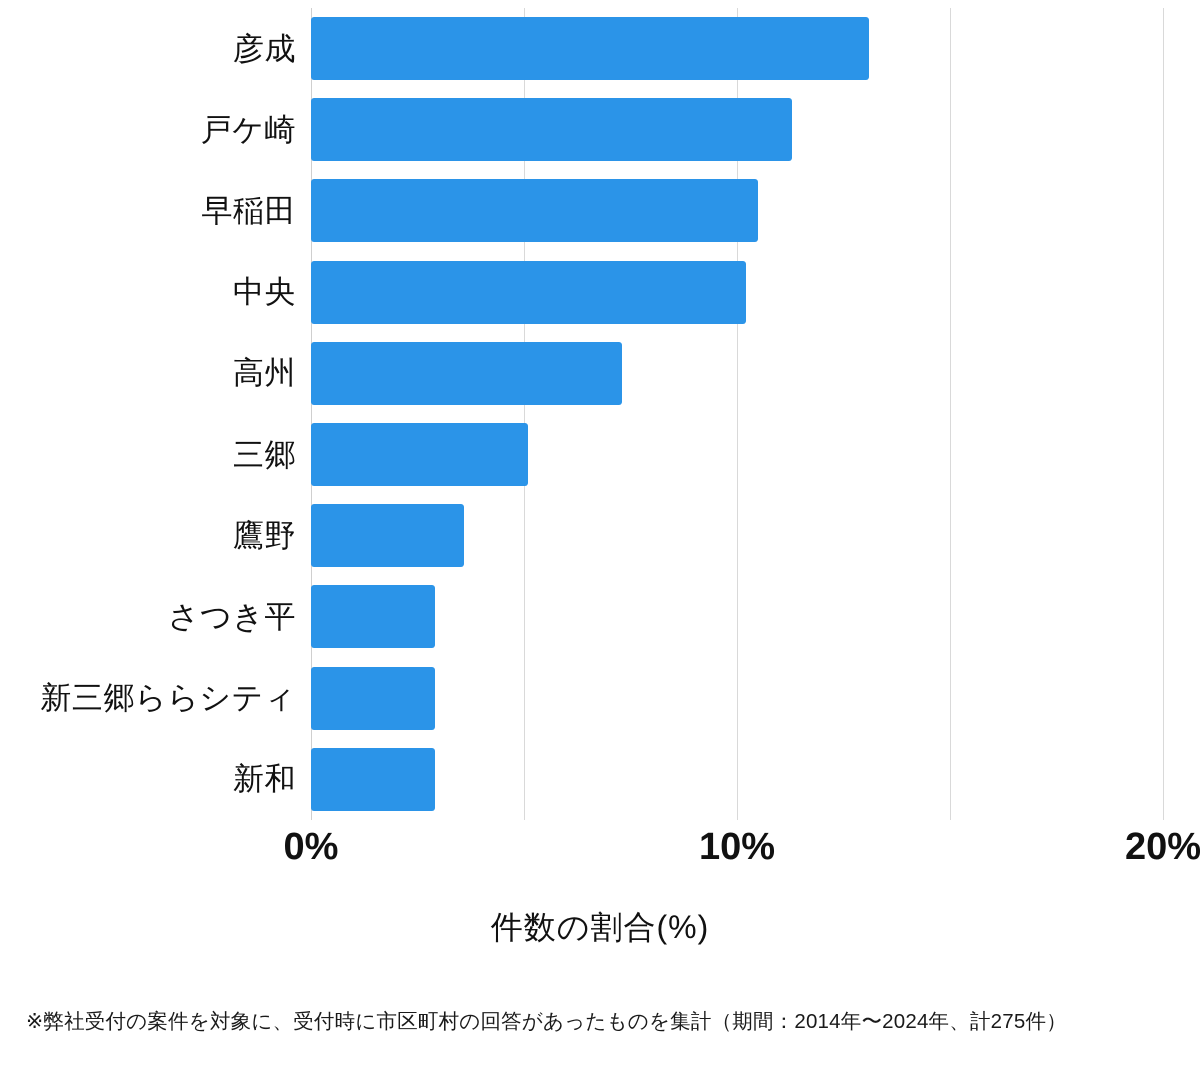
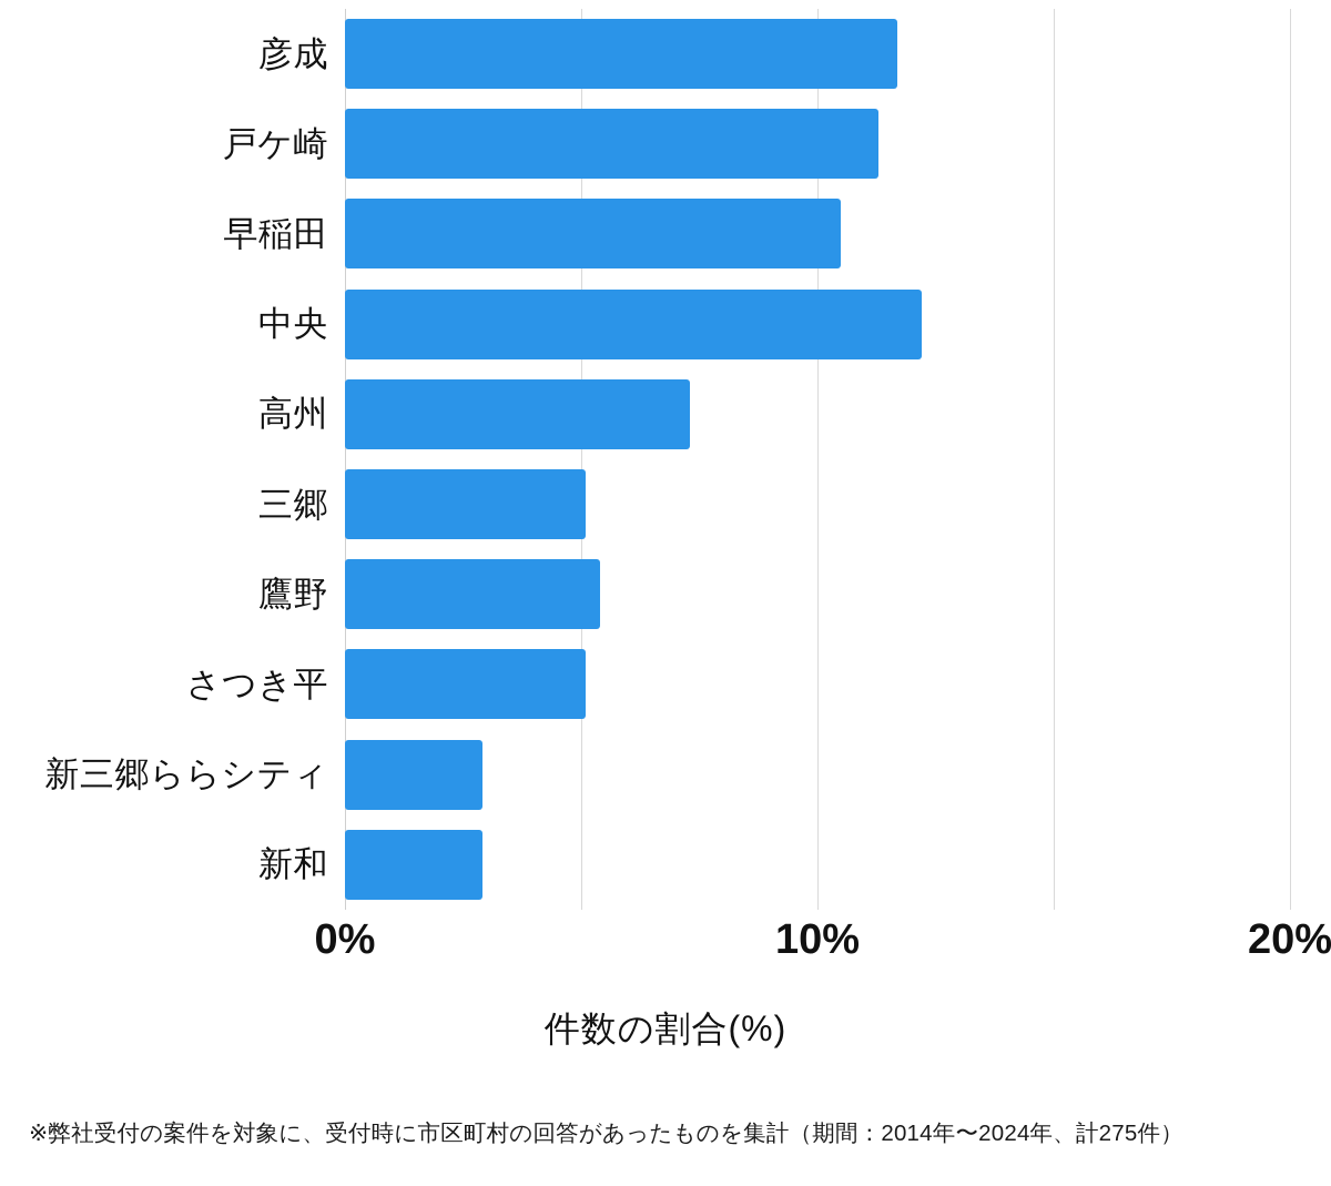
彦成: 13.1% -> 11.7%
中央: 10.2% -> 12.2%
鷹野: 3.6% -> 5.4%
さつき平: 2.9% -> 5.1%
